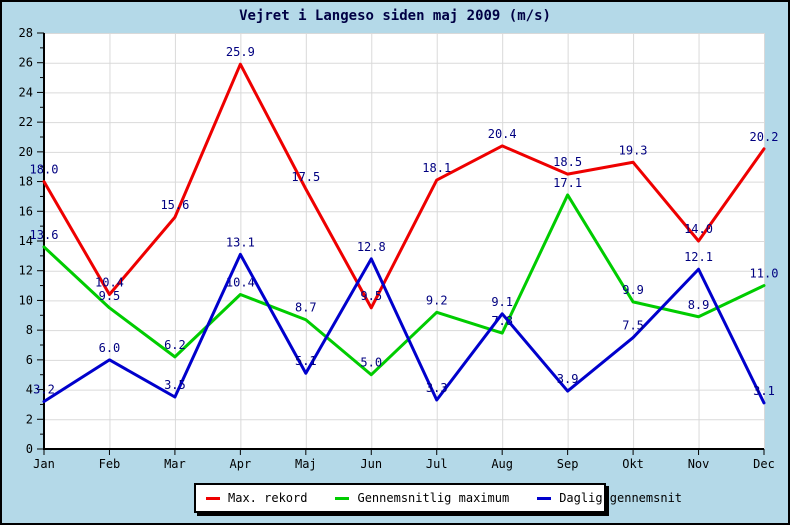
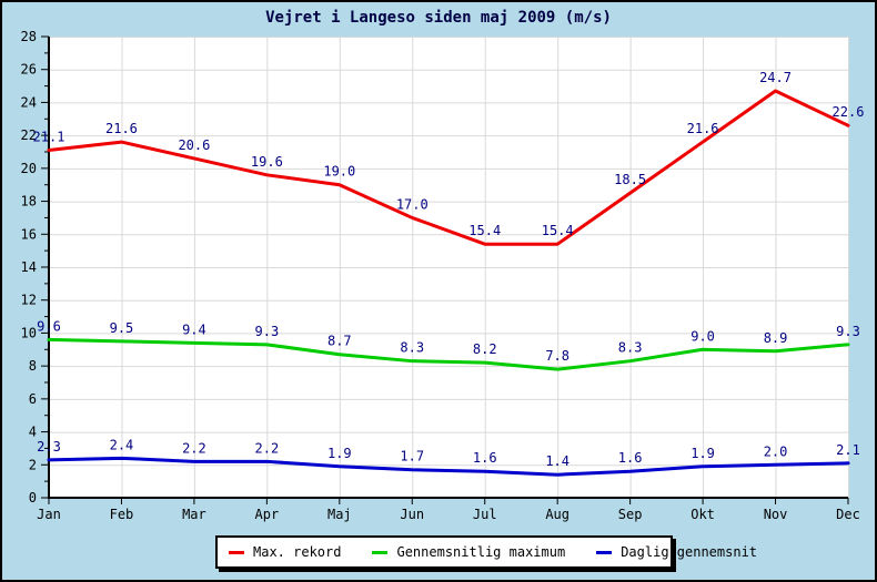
Max. rekord/Jan: 18.0 -> 21.1
Gennemsnitlig maximum/Jan: 13.6 -> 9.6
Daglig gennemsnit/Jan: 3.2 -> 2.3
Max. rekord/Feb: 10.4 -> 21.6
Daglig gennemsnit/Feb: 6.0 -> 2.4
Max. rekord/Mar: 15.6 -> 20.6
Gennemsnitlig maximum/Mar: 6.2 -> 9.4
Daglig gennemsnit/Mar: 3.5 -> 2.2
Max. rekord/Apr: 25.9 -> 19.6
Gennemsnitlig maximum/Apr: 10.4 -> 9.3
Daglig gennemsnit/Apr: 13.1 -> 2.2
Max. rekord/Maj: 17.5 -> 19.0
Daglig gennemsnit/Maj: 5.1 -> 1.9
Max. rekord/Jun: 9.5 -> 17.0
Gennemsnitlig maximum/Jun: 5.0 -> 8.3
Daglig gennemsnit/Jun: 12.8 -> 1.7
Max. rekord/Jul: 18.1 -> 15.4
Gennemsnitlig maximum/Jul: 9.2 -> 8.2
Daglig gennemsnit/Jul: 3.3 -> 1.6
Max. rekord/Aug: 20.4 -> 15.4
Daglig gennemsnit/Aug: 9.1 -> 1.4
Gennemsnitlig maximum/Sep: 17.1 -> 8.3
Daglig gennemsnit/Sep: 3.9 -> 1.6
Max. rekord/Okt: 19.3 -> 21.6
Gennemsnitlig maximum/Okt: 9.9 -> 9.0
Daglig gennemsnit/Okt: 7.5 -> 1.9
Max. rekord/Nov: 14.0 -> 24.7
Daglig gennemsnit/Nov: 12.1 -> 2.0
Max. rekord/Dec: 20.2 -> 22.6
Gennemsnitlig maximum/Dec: 11.0 -> 9.3
Daglig gennemsnit/Dec: 3.1 -> 2.1
